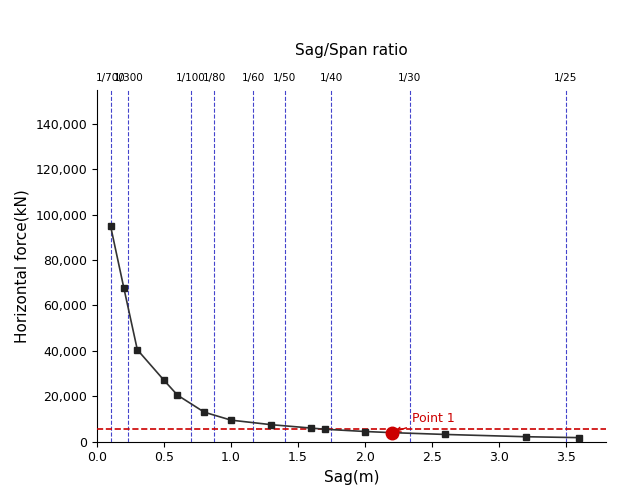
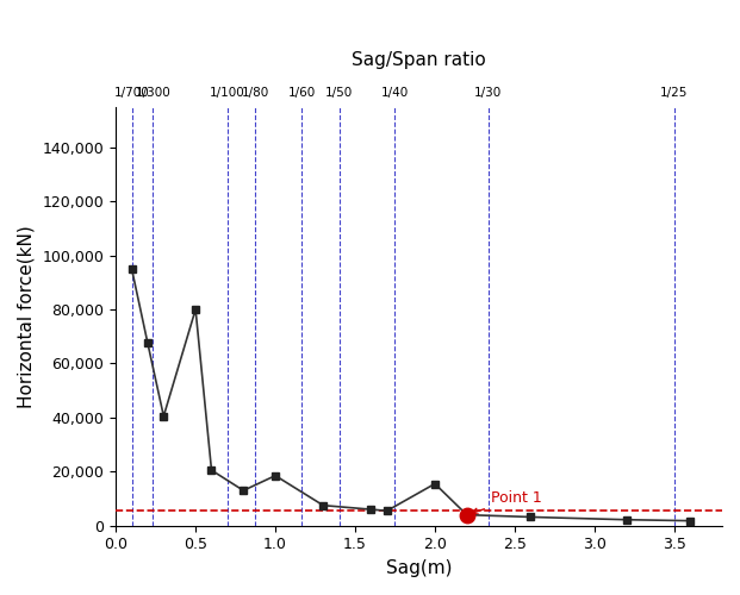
0.5: 27,000 -> 80,000
1.0: 9,500 -> 18,500
2.0: 4,500 -> 15,500
